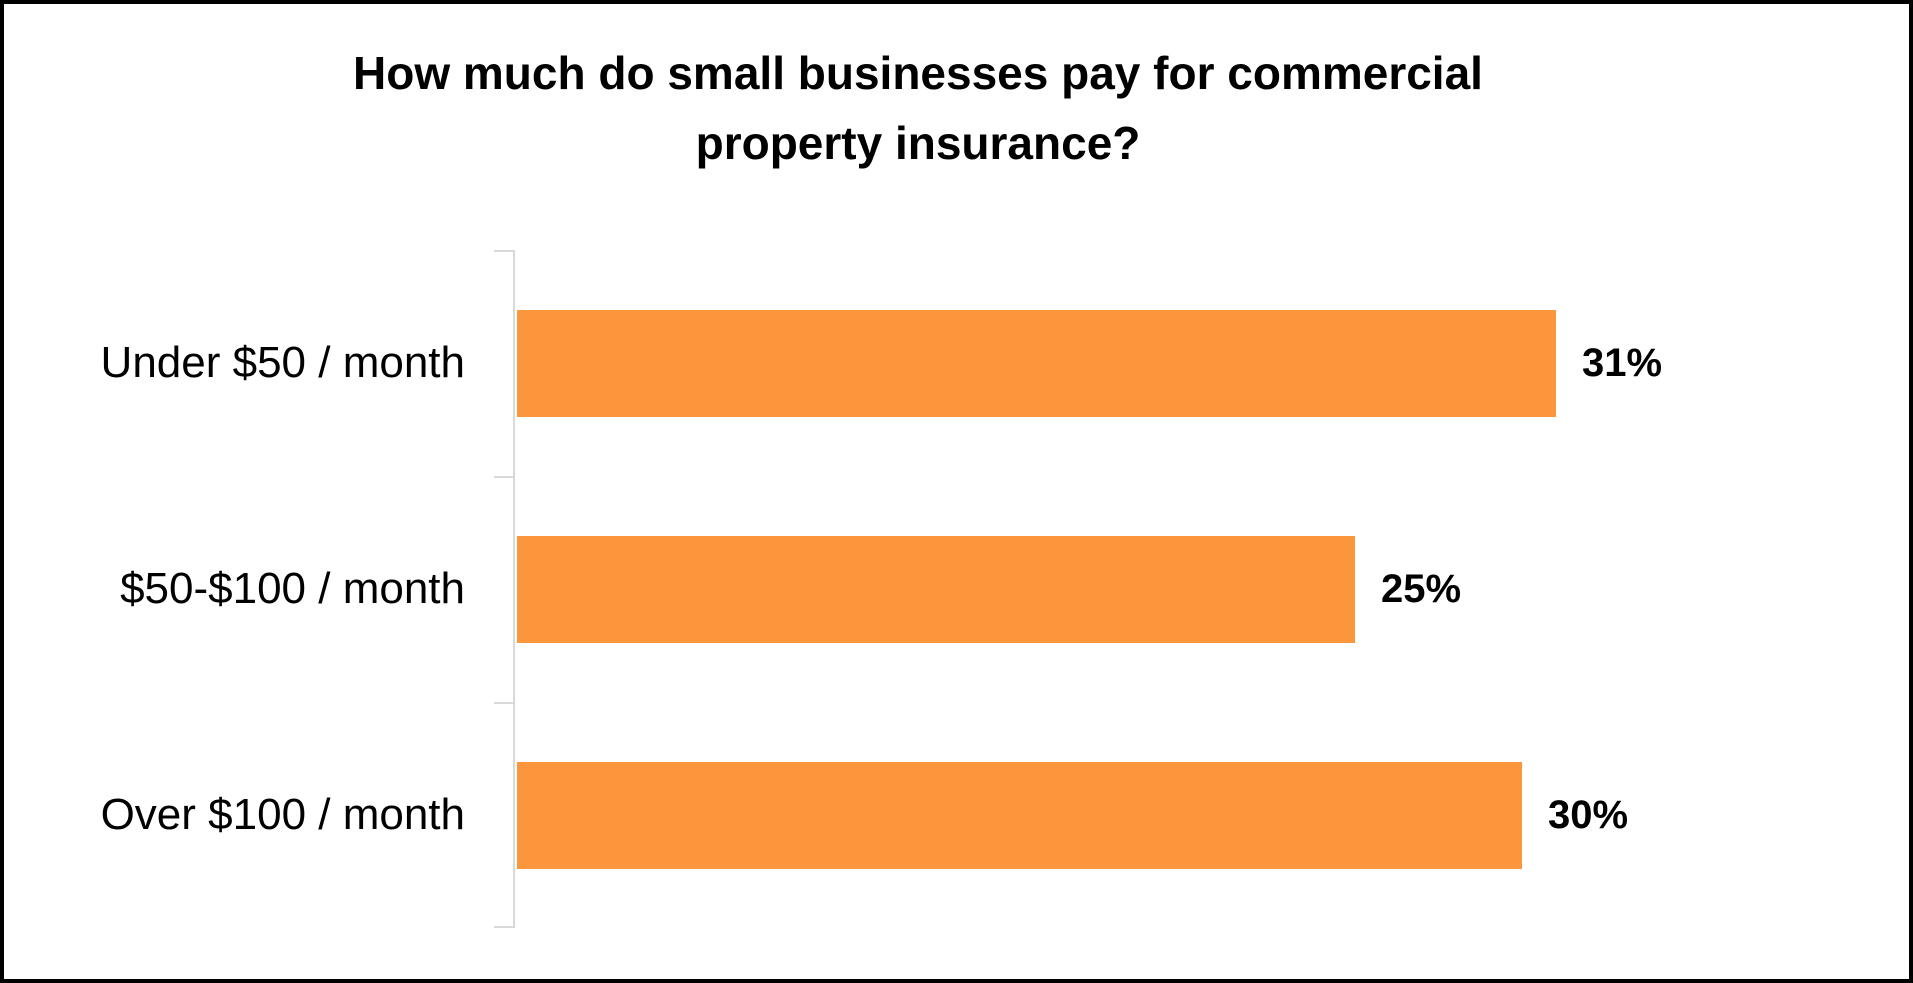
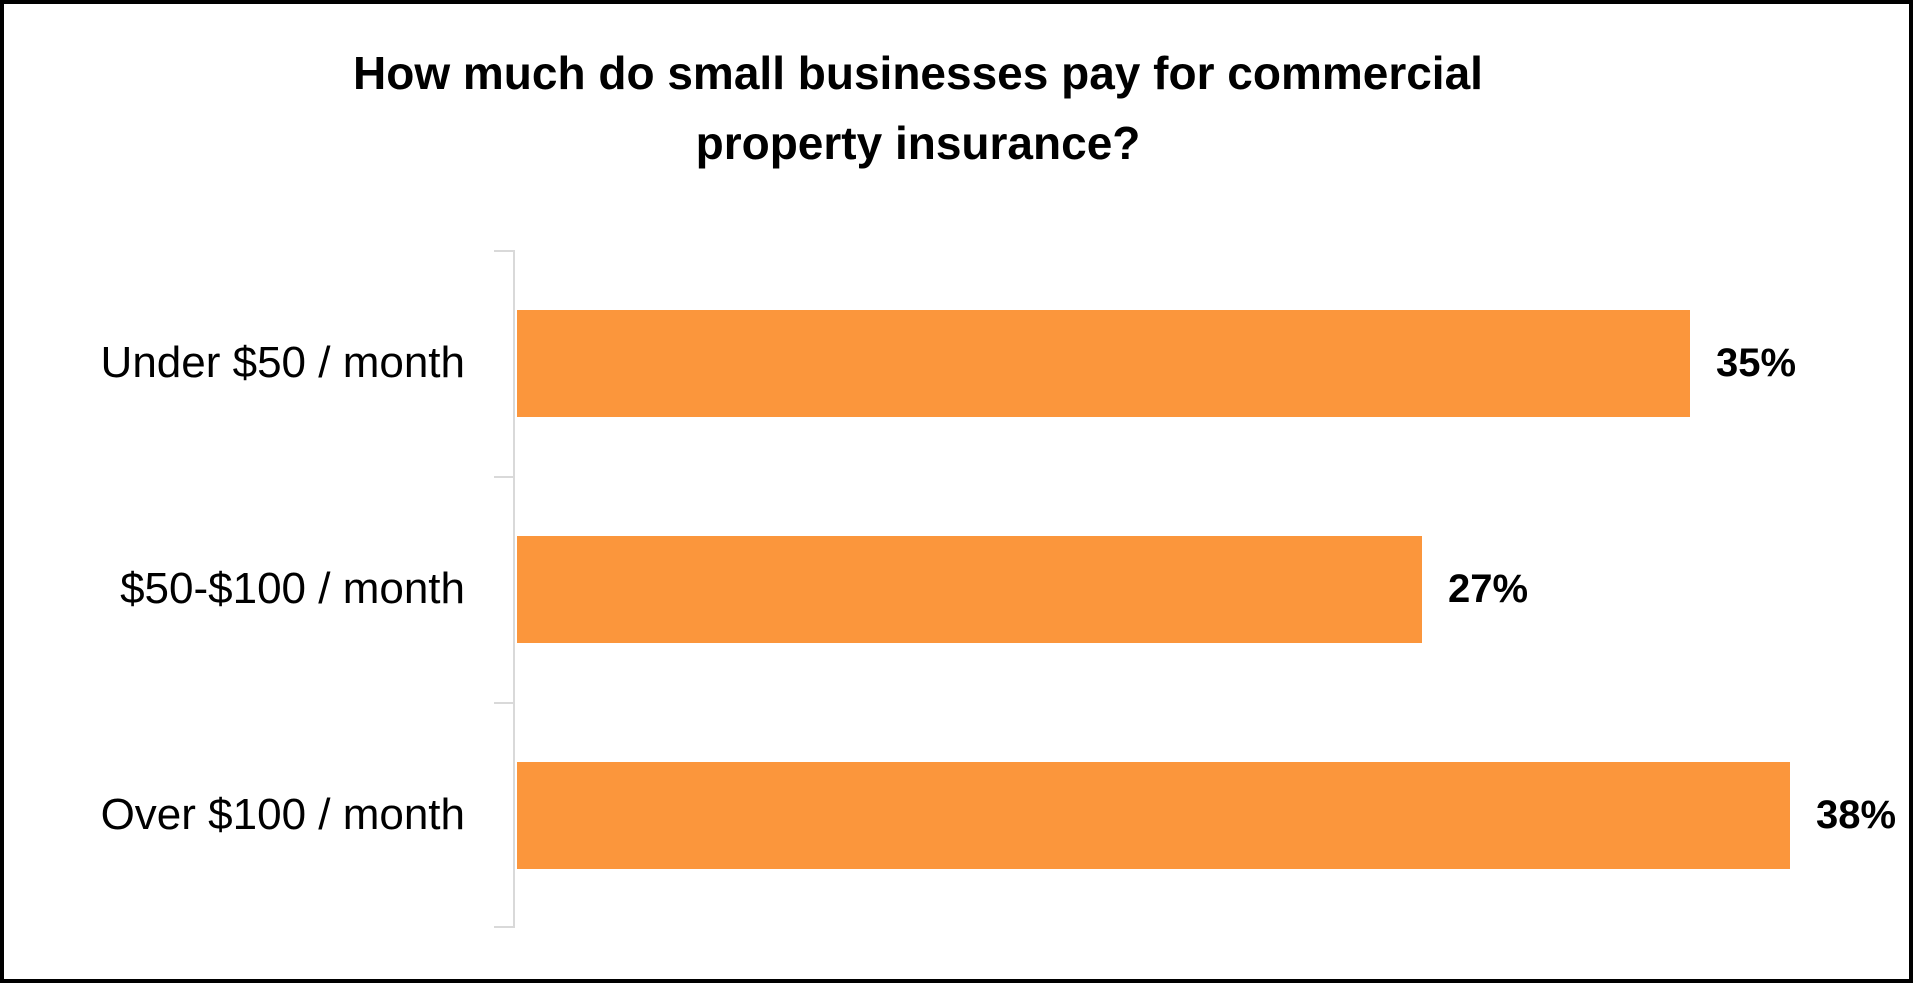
Under $50 / month: 31% -> 35%
$50-$100 / month: 25% -> 27%
Over $100 / month: 30% -> 38%
